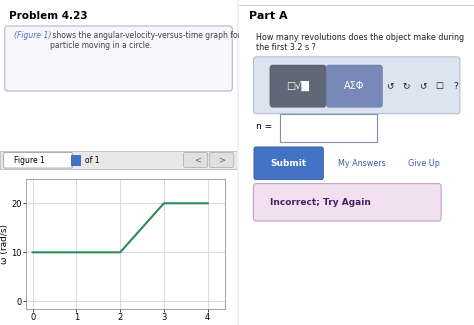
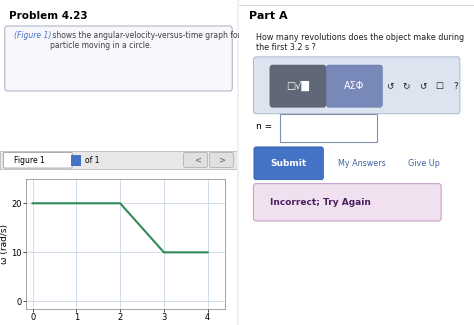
0: 10 -> 20
2: 10 -> 20
3: 20 -> 10
4: 20 -> 10
